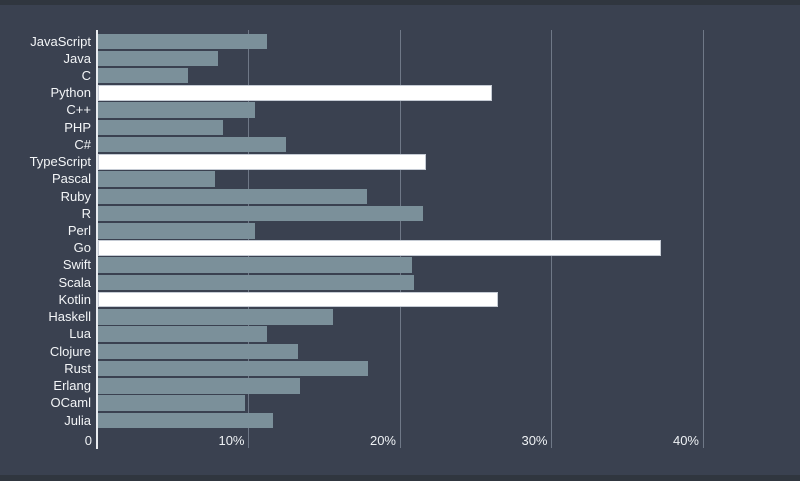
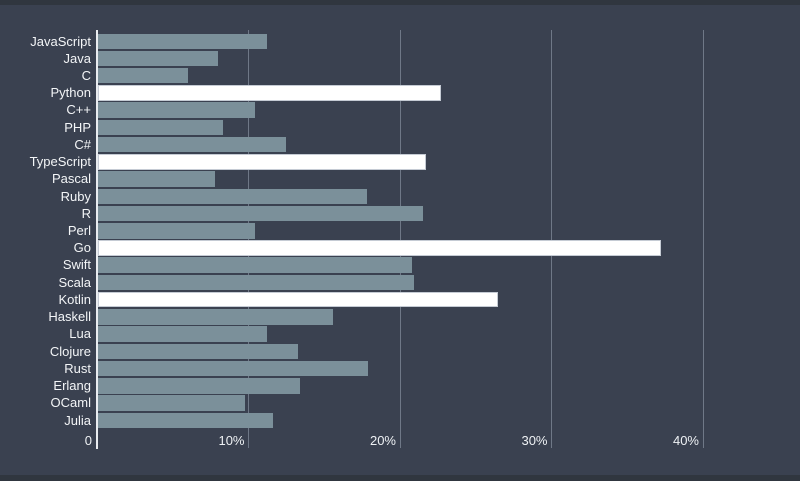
Python: 26.1% -> 22.7%
